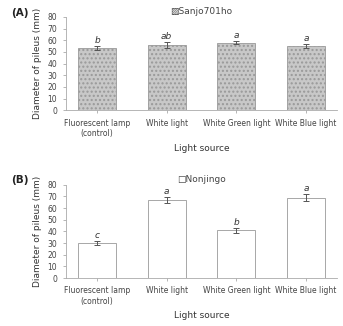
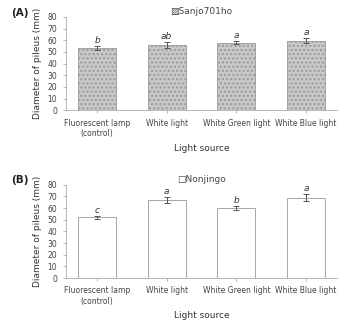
▨Sanjo701ho/White Blue light: 55 -> 60
□Nonjingo/Fluorescent lamp (control): 30 -> 52
□Nonjingo/White Green light: 41 -> 60
